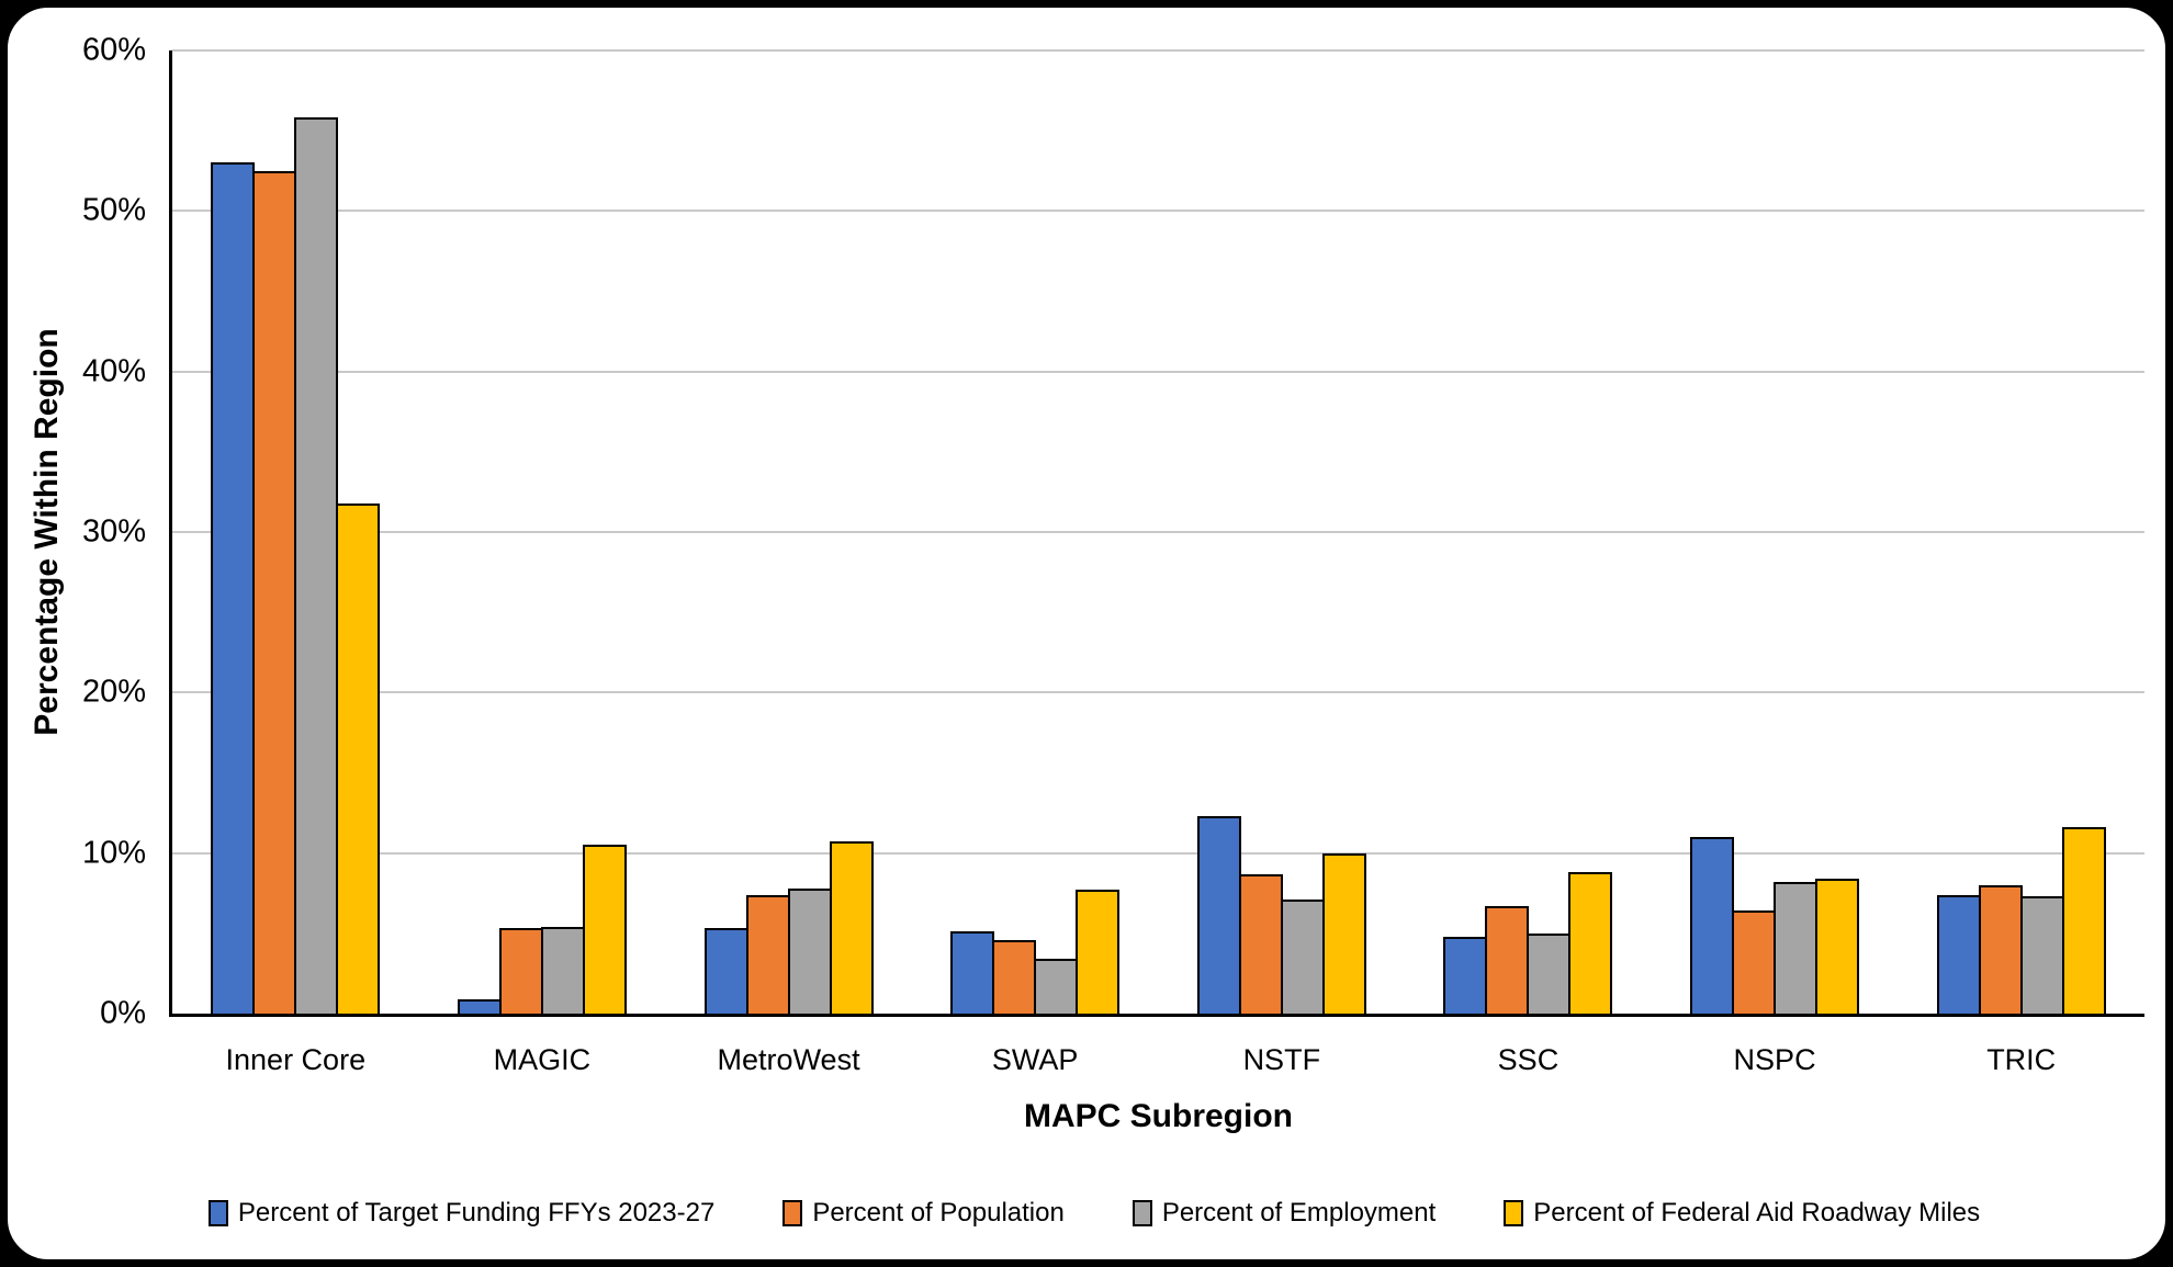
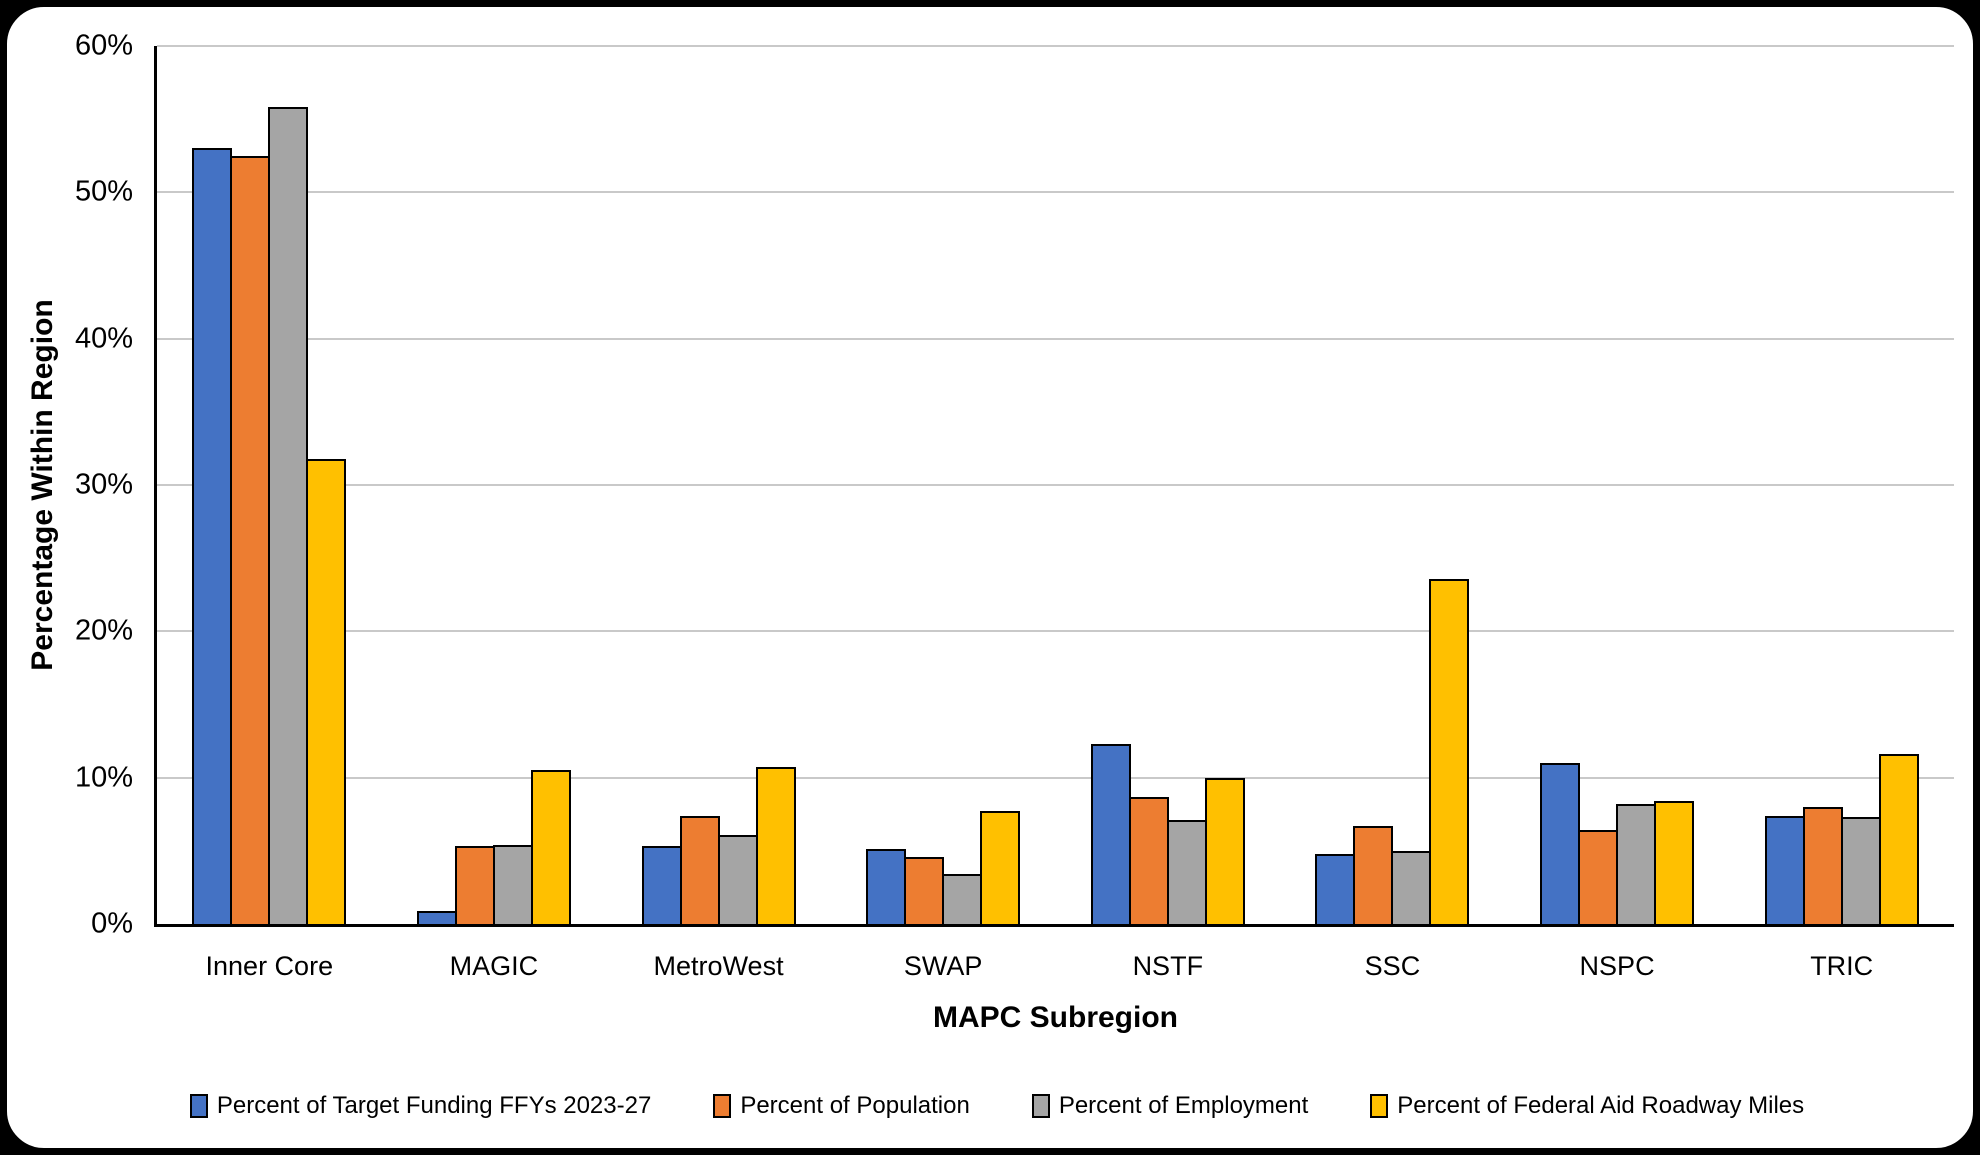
Percent of Employment/MetroWest: 7.8% -> 6.1%
Percent of Federal Aid Roadway Miles/SSC: 8.8% -> 23.6%
